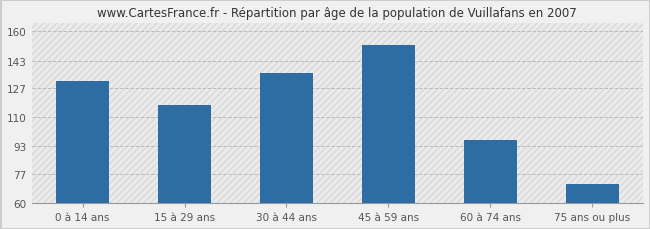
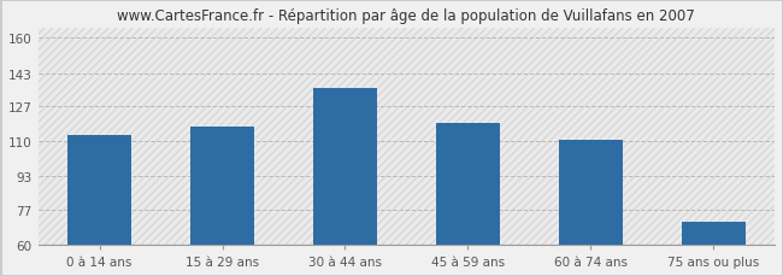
0 à 14 ans: 131 -> 113
45 à 59 ans: 152 -> 119
60 à 74 ans: 97 -> 111
